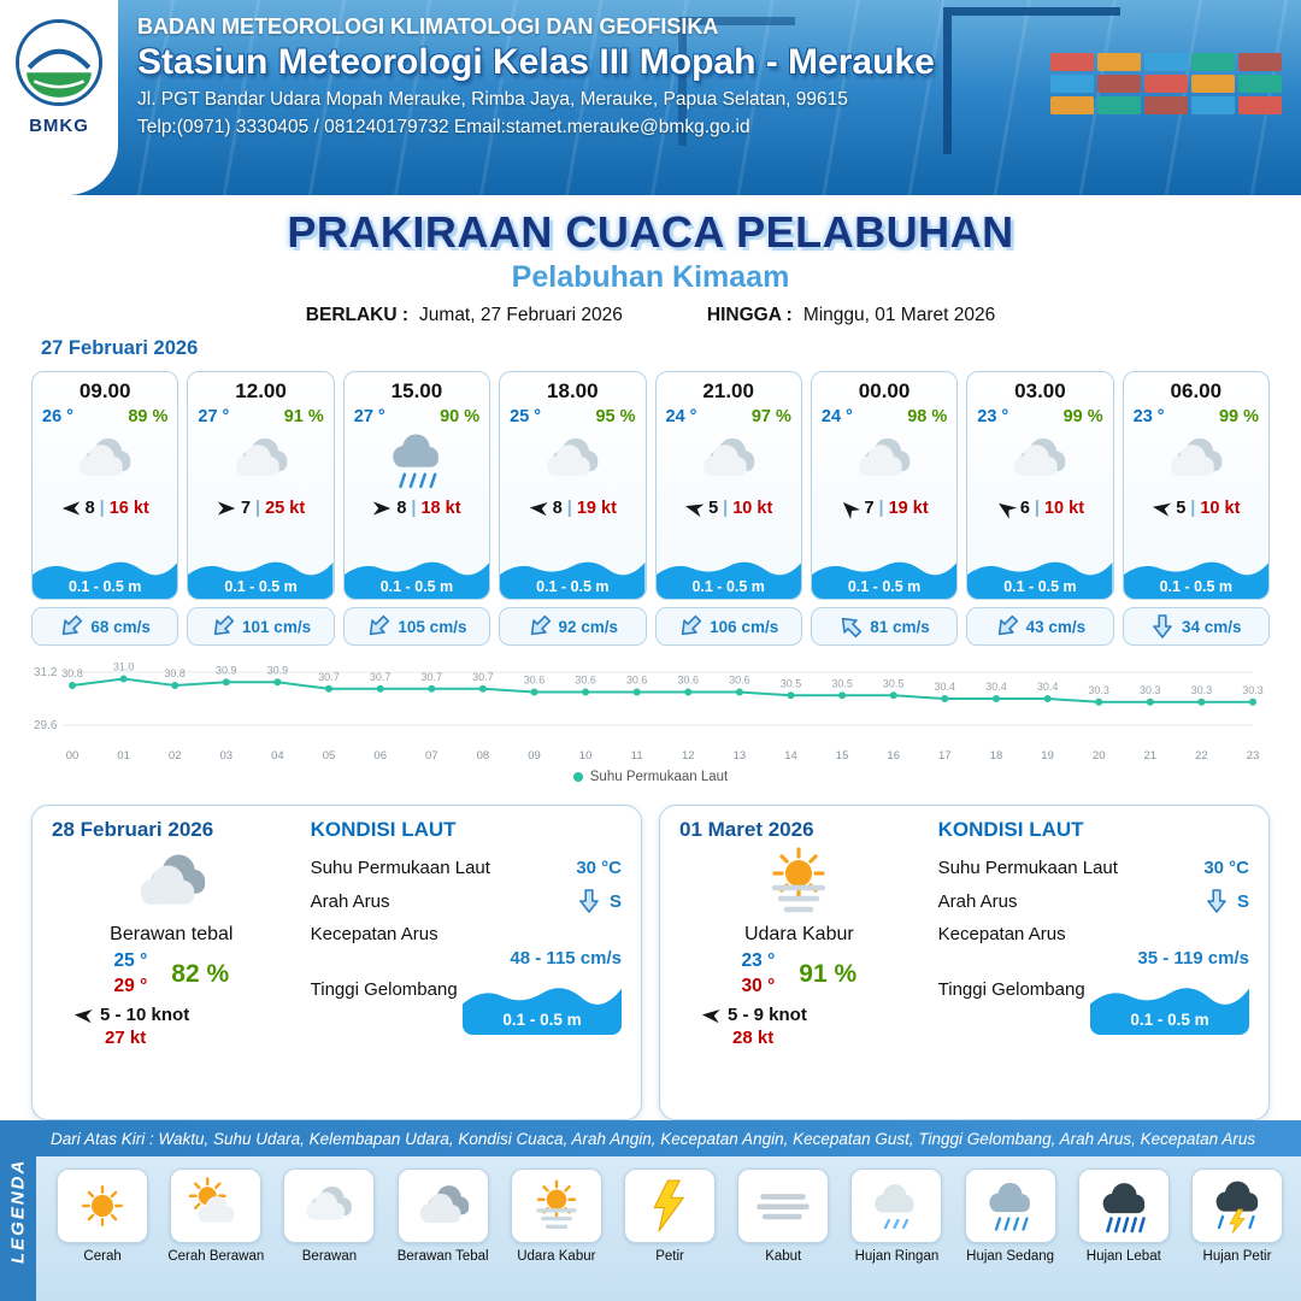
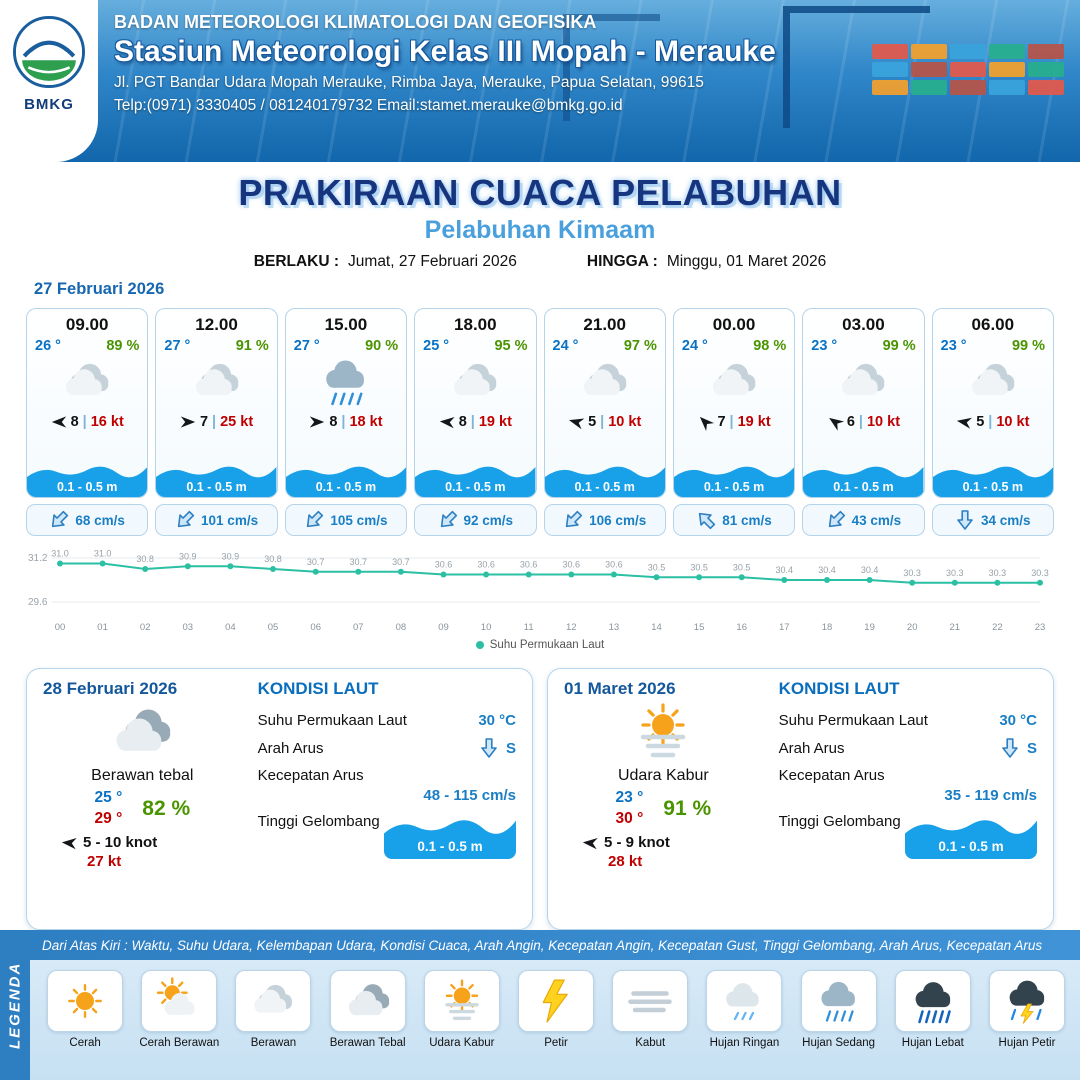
00: 30.8 -> 31.0
05: 30.7 -> 30.8
